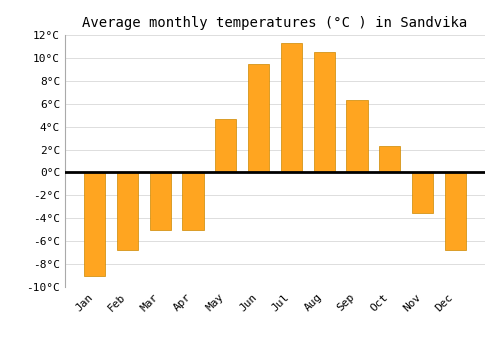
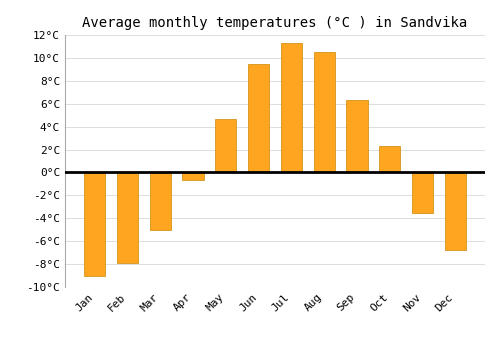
Feb: -6.8°C -> -7.9°C
Apr: -5.0°C -> -0.7°C
